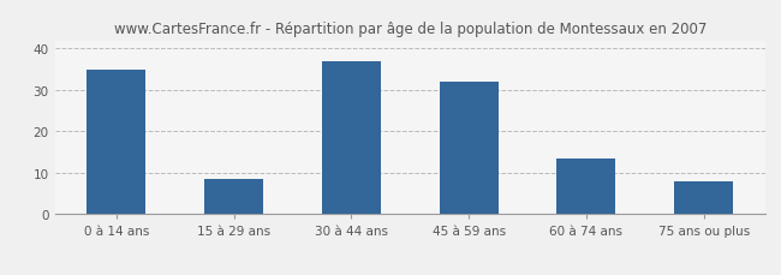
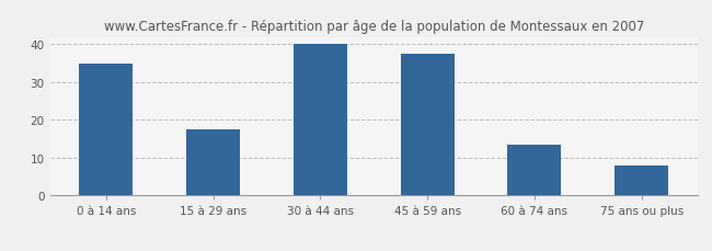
15 à 29 ans: 8.5 -> 17.5
30 à 44 ans: 37.0 -> 40.0
45 à 59 ans: 32.0 -> 37.5
